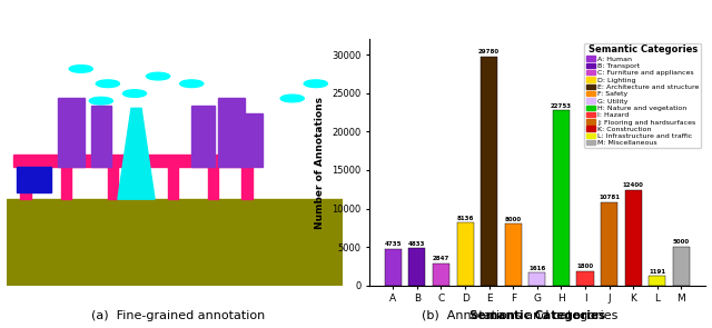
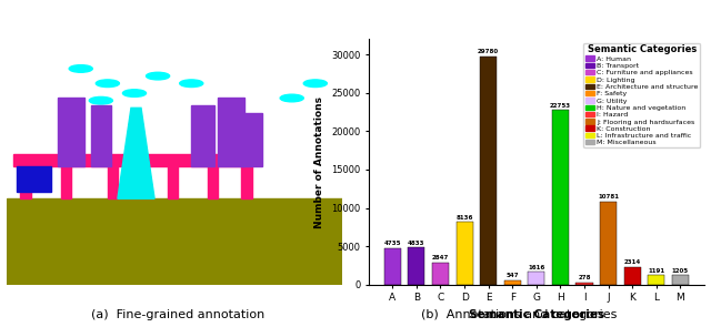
F: 8000 -> 500
I: 1800 -> 300
K: 12400 -> 2300
M: 5000 -> 1200
